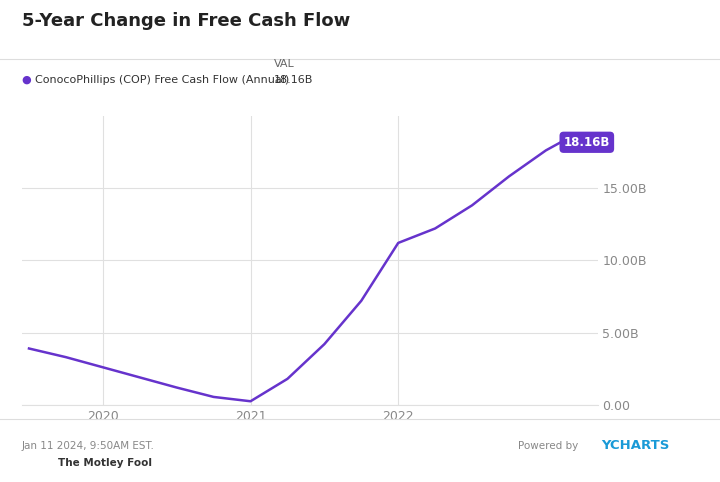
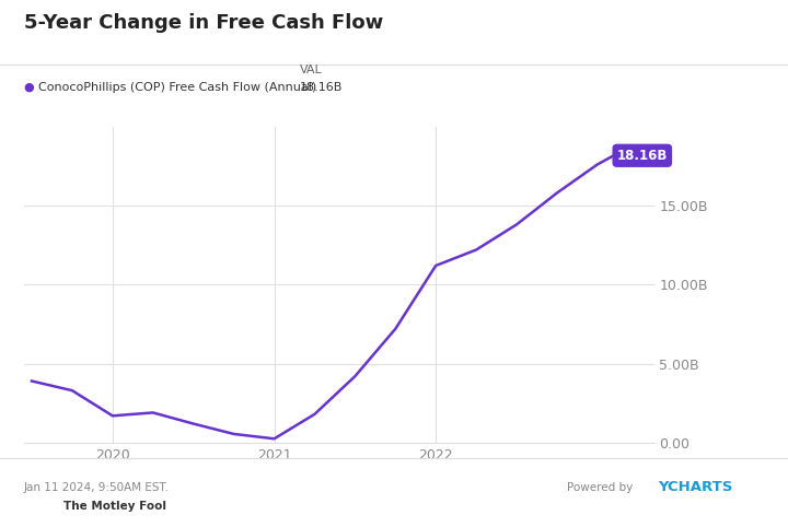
2020: 2.6B -> 1.7B
